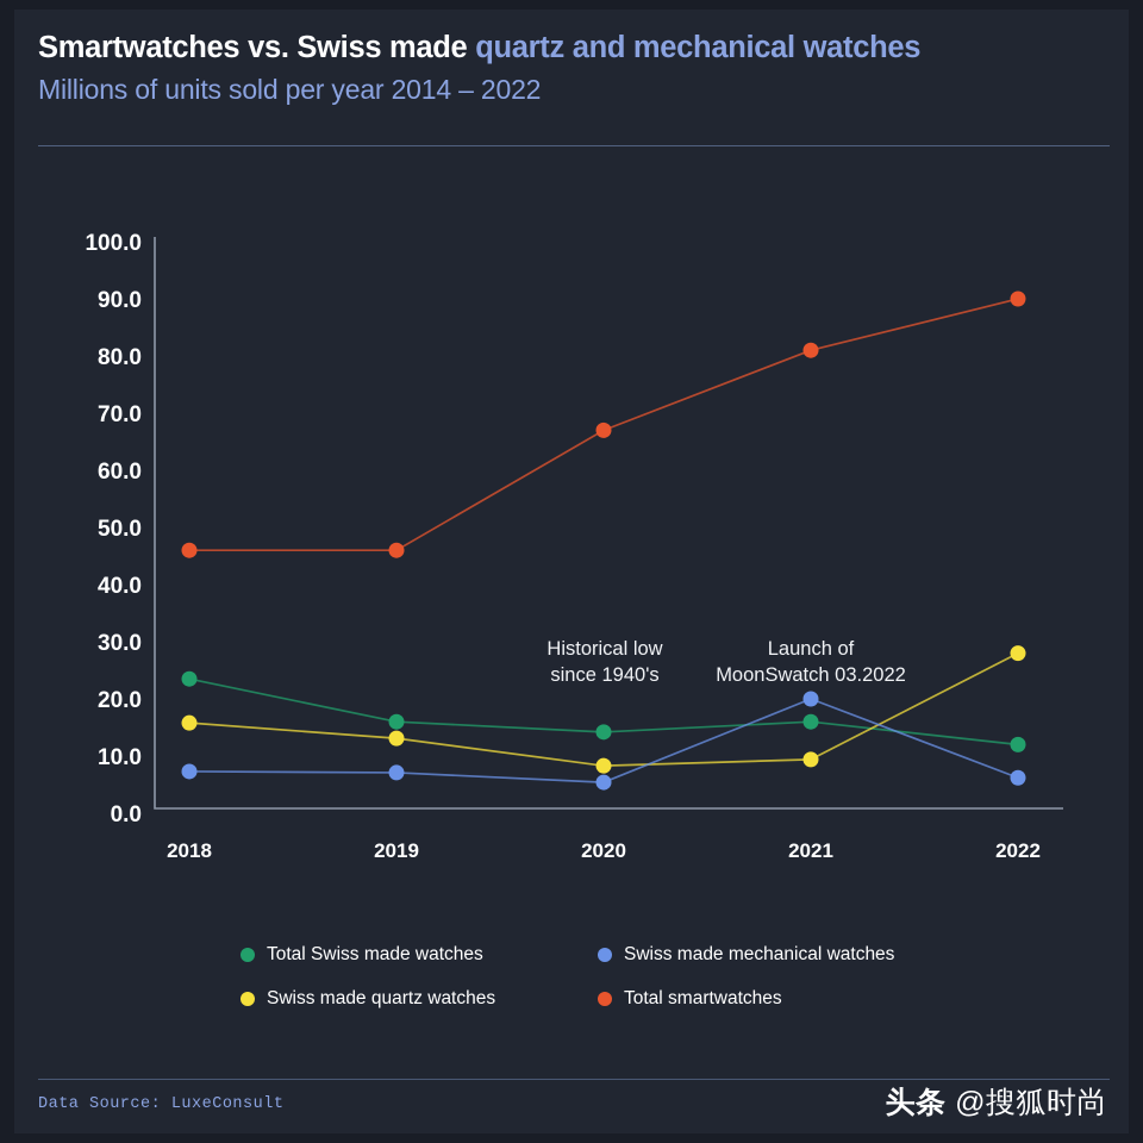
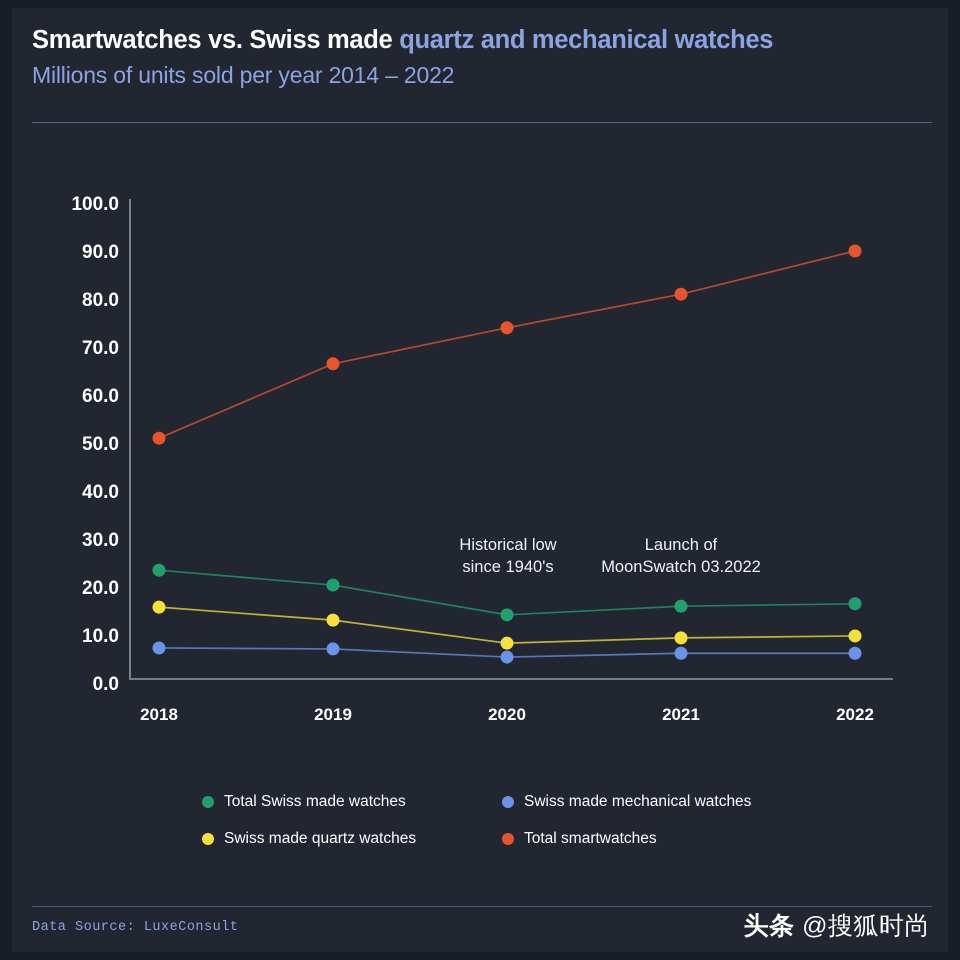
Total smartwatches/2018: 46 -> 51
Total Swiss made watches/2019: 16 -> 20
Total smartwatches/2019: 46 -> 66
Total smartwatches/2020: 67 -> 74
Swiss made mechanical watches/2021: 20 -> 6
Total Swiss made watches/2022: 12 -> 16
Swiss made quartz watches/2022: 28 -> 10
